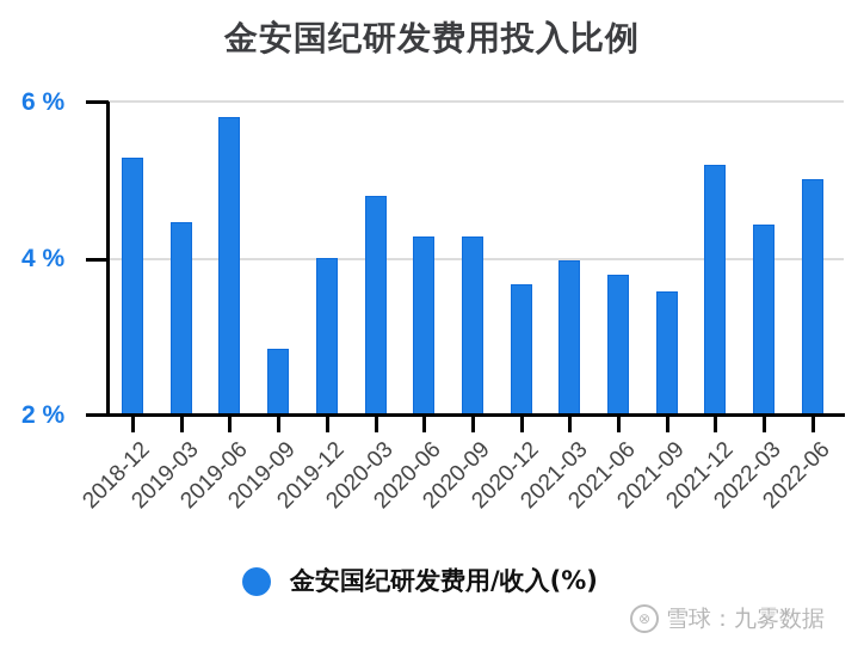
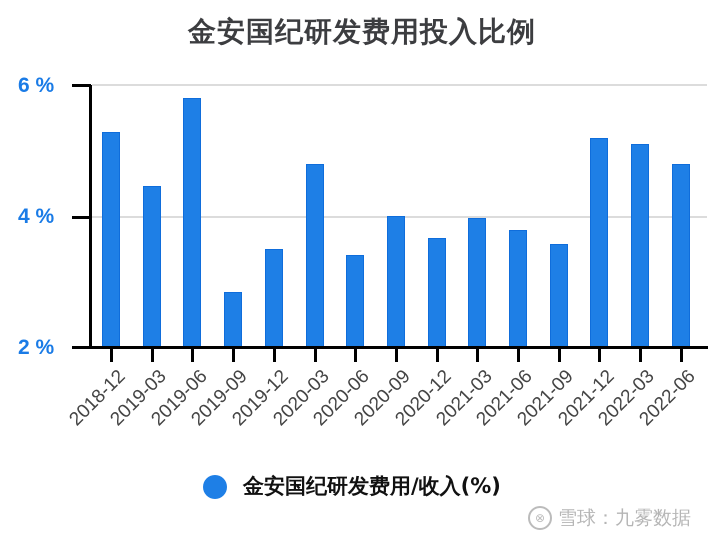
2019-12: 4.0% -> 3.5%
2020-06: 4.3% -> 3.4%
2020-09: 4.3% -> 4.0%
2022-03: 4.4% -> 5.1%
2022-06: 5.0% -> 4.8%
